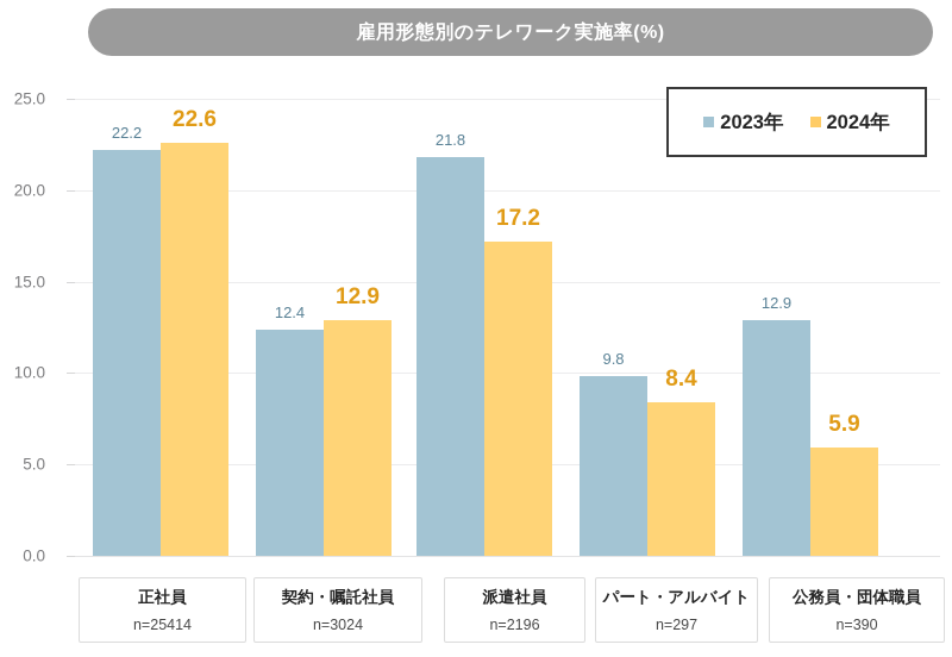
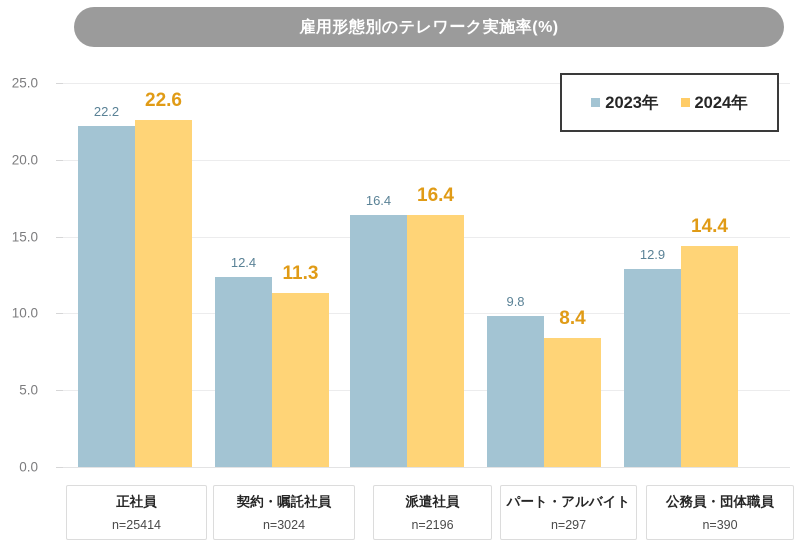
2024年/契約・嘱託社員: 12.9 -> 11.3
2023年/派遣社員: 21.8 -> 16.4
2024年/派遣社員: 17.2 -> 16.4
2024年/公務員・団体職員: 5.9 -> 14.4
